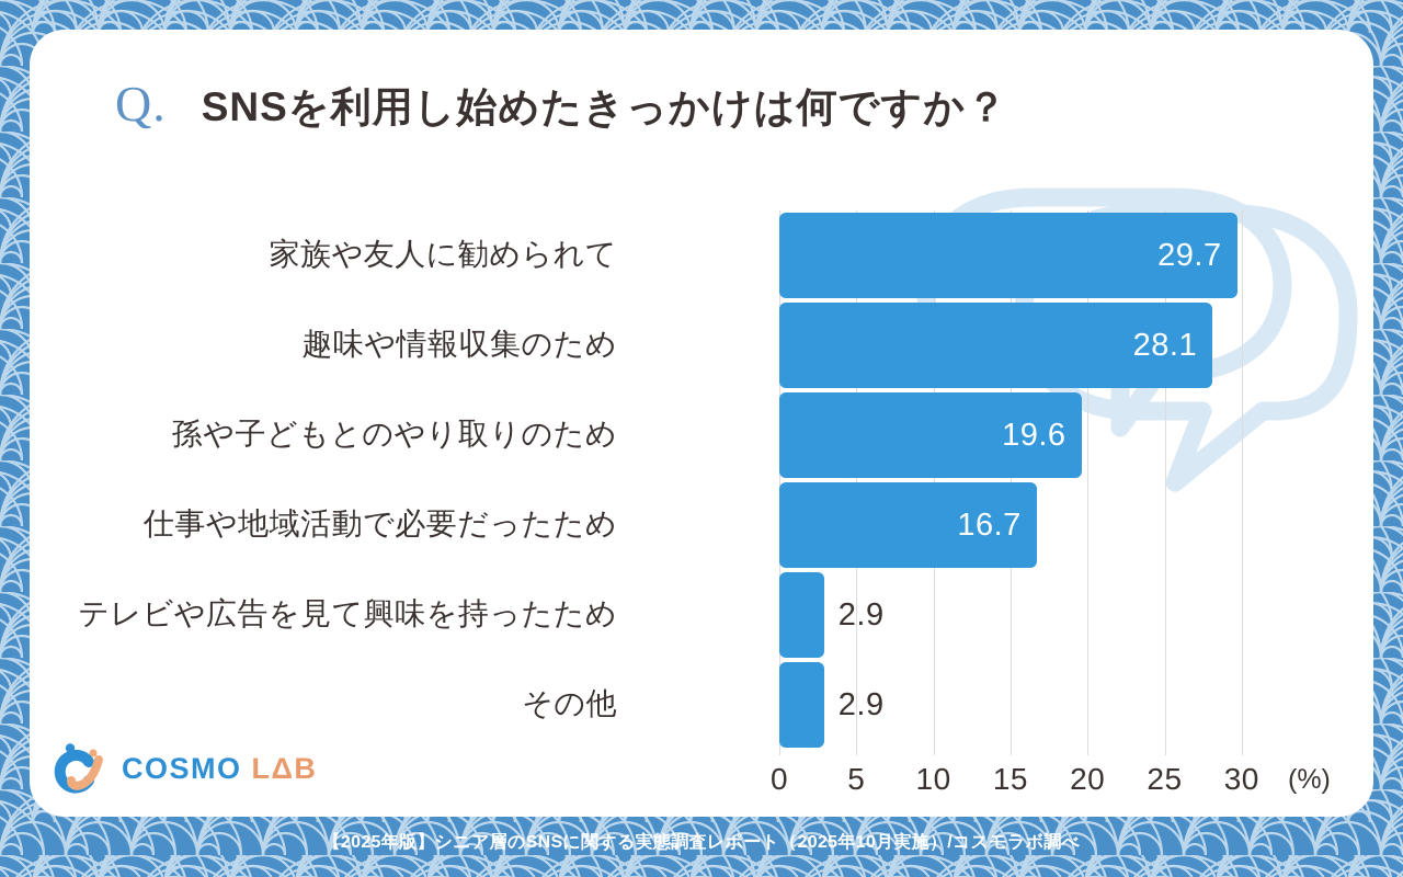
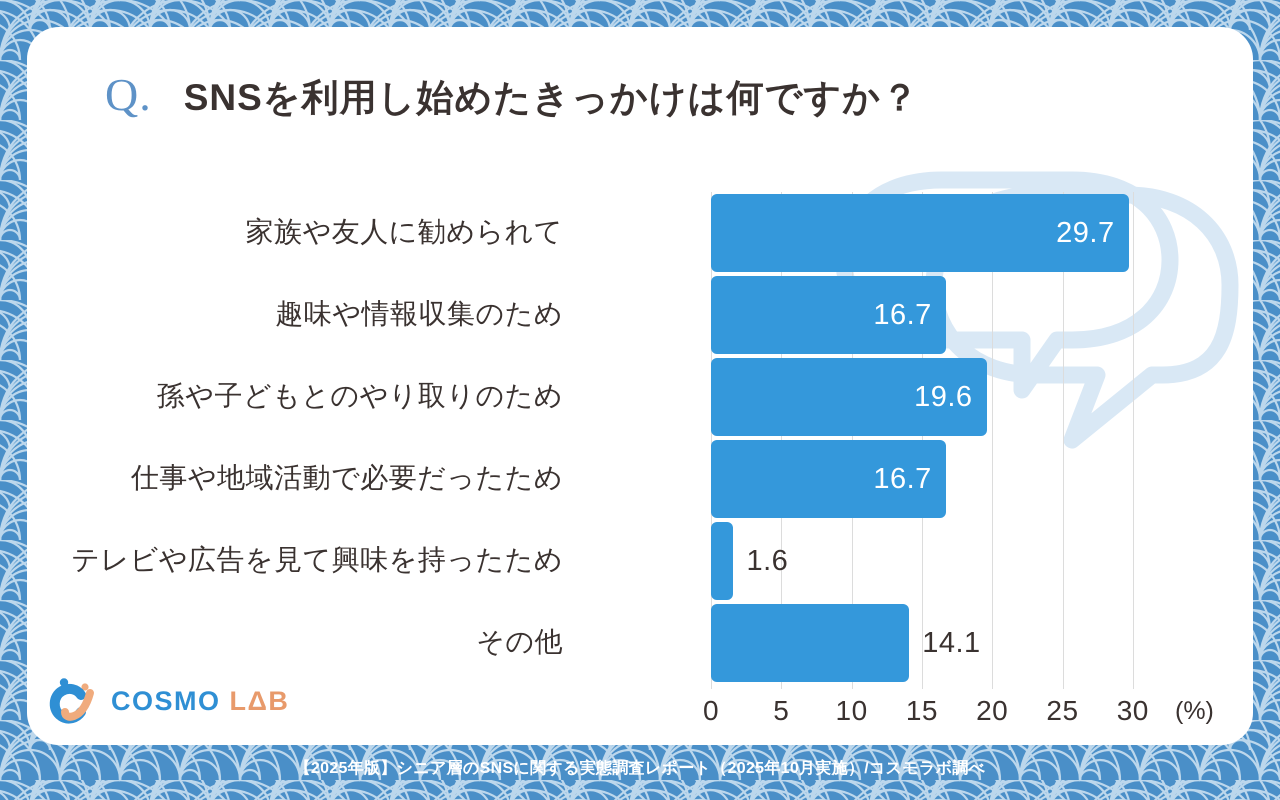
趣味や情報収集のため: 28.1 -> 16.7
テレビや広告を見て興味を持ったため: 2.9 -> 1.6
その他: 2.9 -> 14.1
